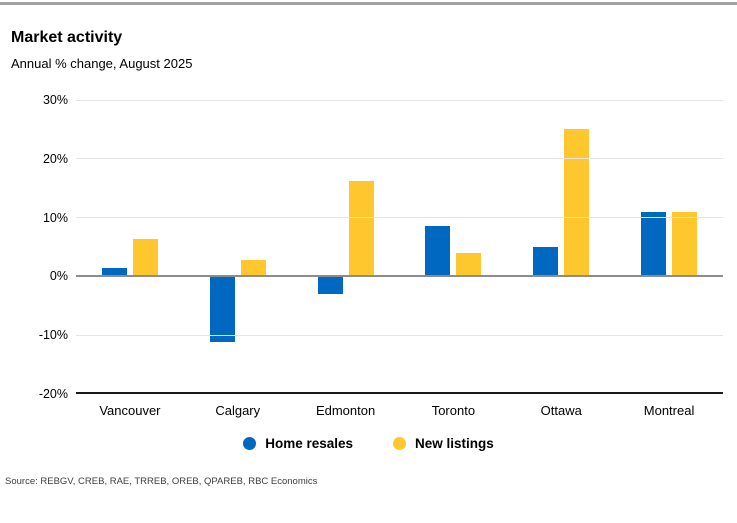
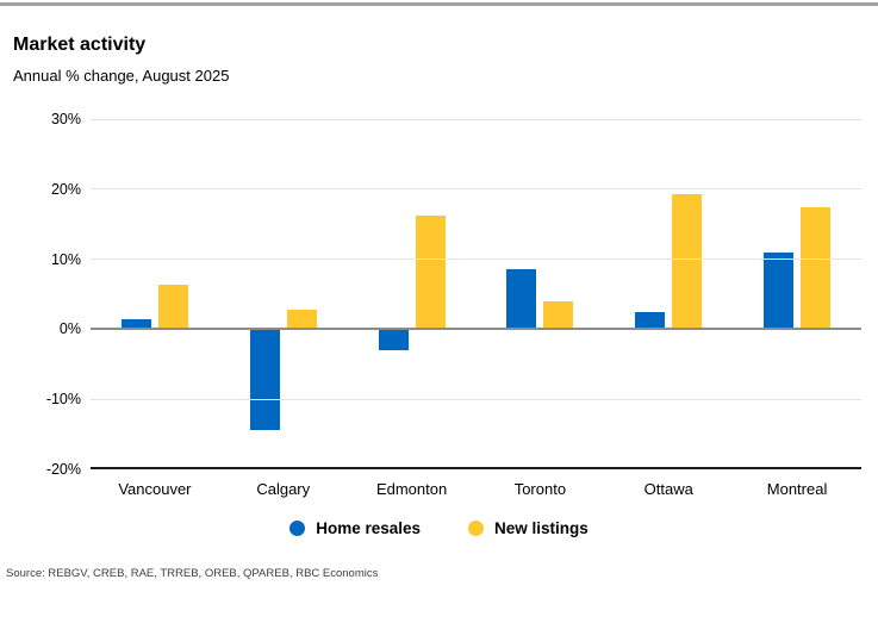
Home resales/Calgary: -11% -> -14%
Home resales/Ottawa: 5% -> 2%
New listings/Ottawa: 25% -> 19%
New listings/Montreal: 11% -> 17%
